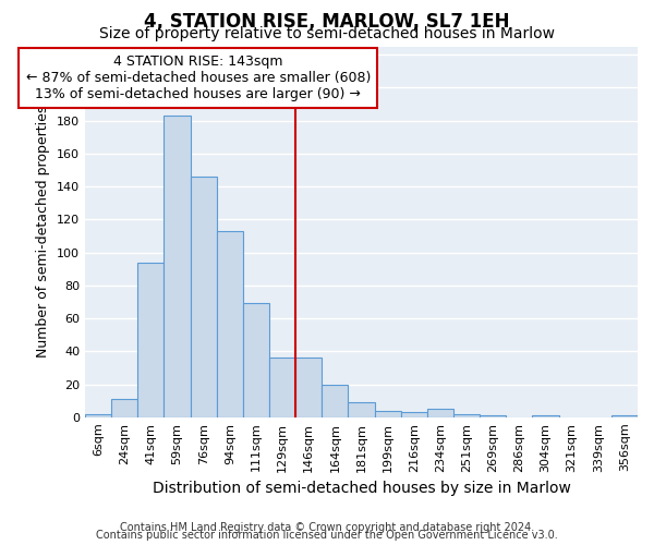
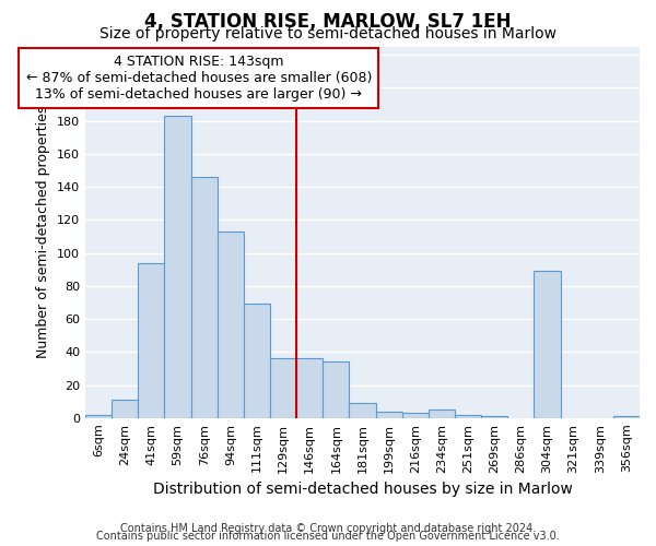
164sqm: 20 -> 34
304sqm: 1 -> 89
